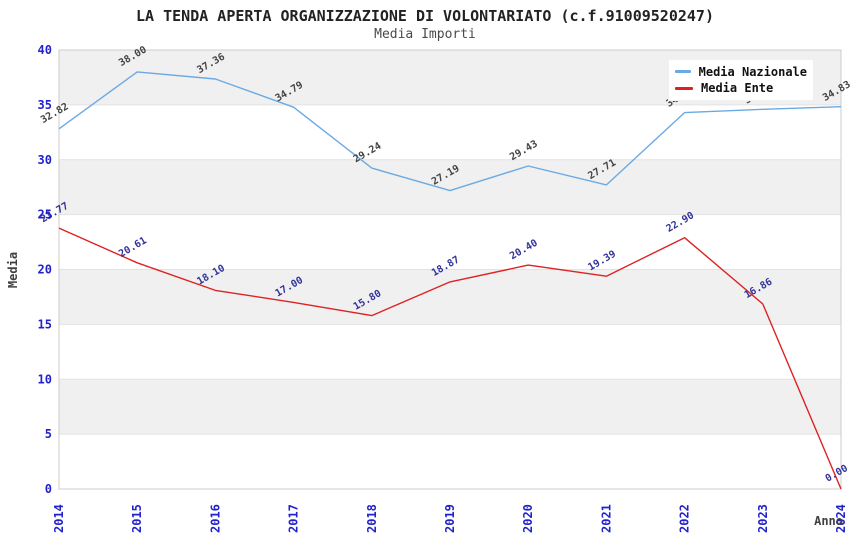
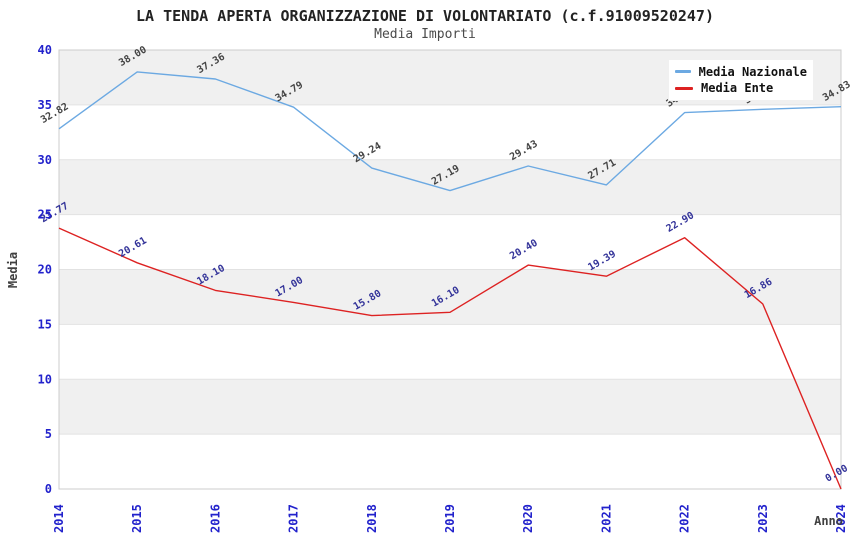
Media Ente/2019: 18.87 -> 16.10
